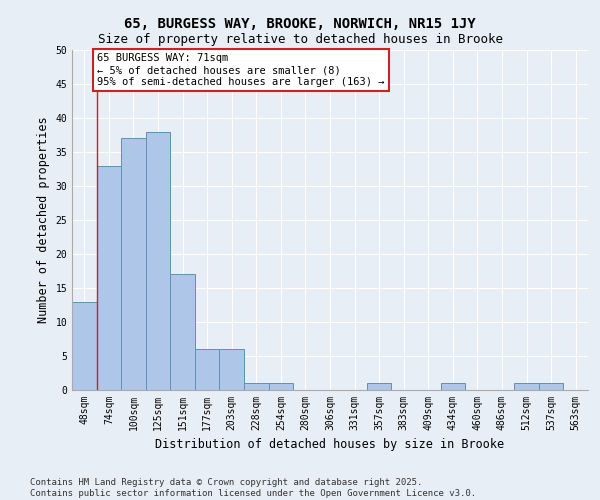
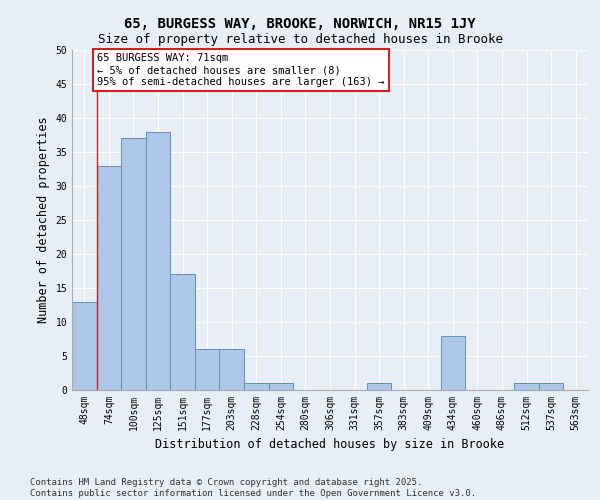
434sqm: 1 -> 8
